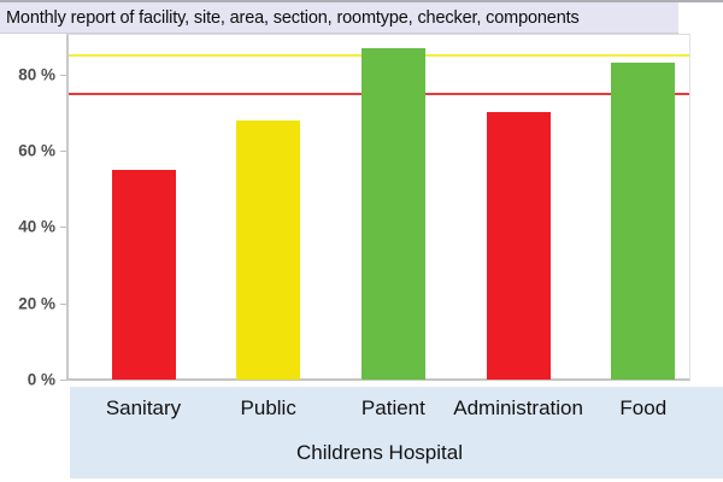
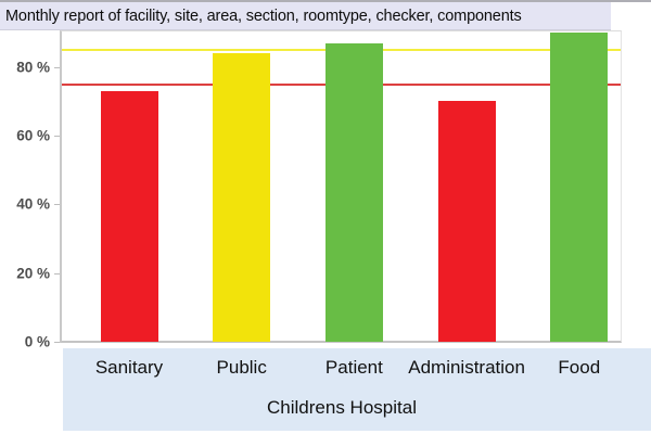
Sanitary: 55% -> 73%
Public: 68% -> 84%
Food: 83% -> 90%
